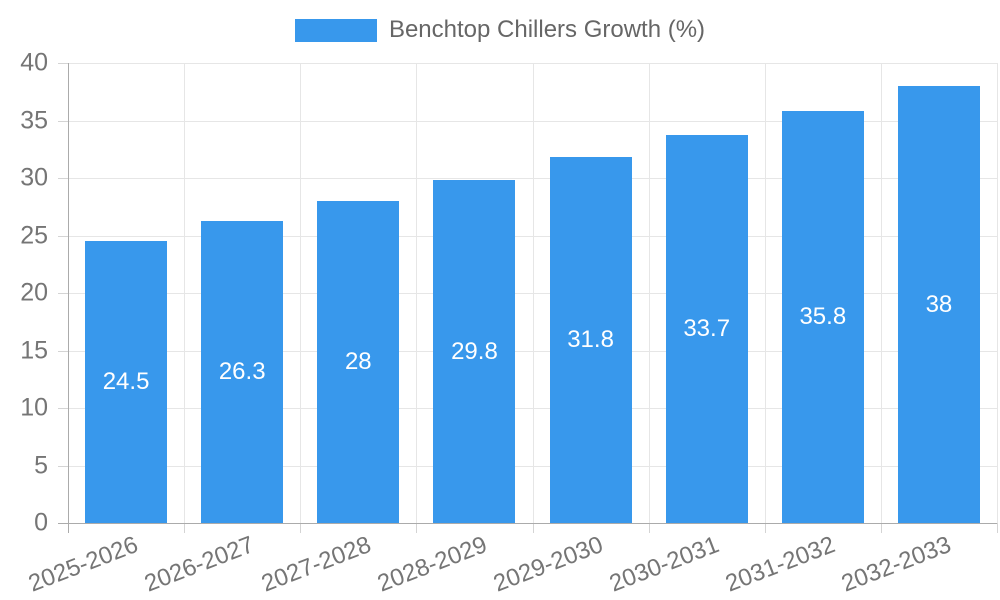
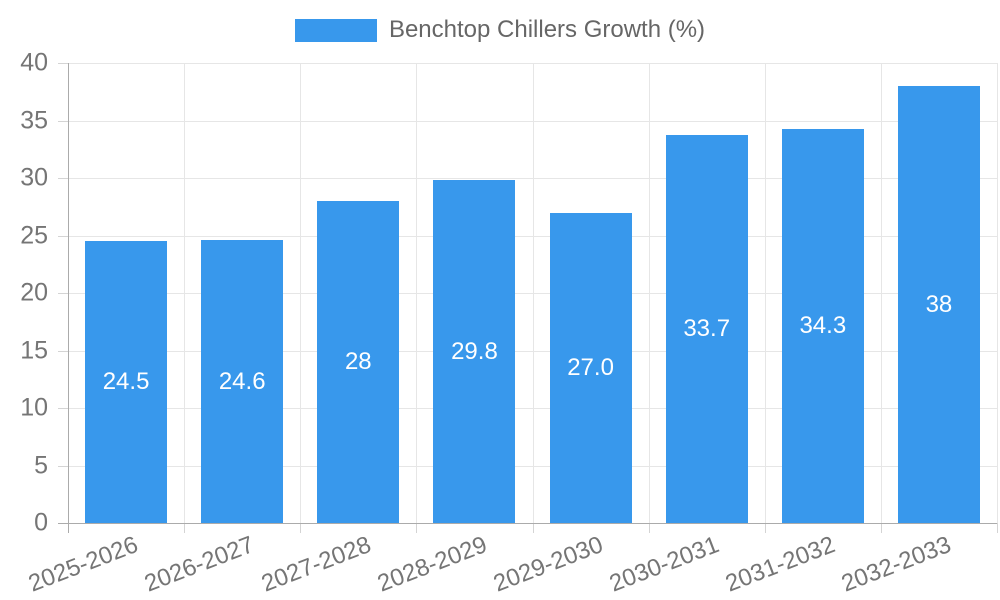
2026-2027: 26.3 -> 24.6
2029-2030: 31.8 -> 27.0
2031-2032: 35.8 -> 34.3
